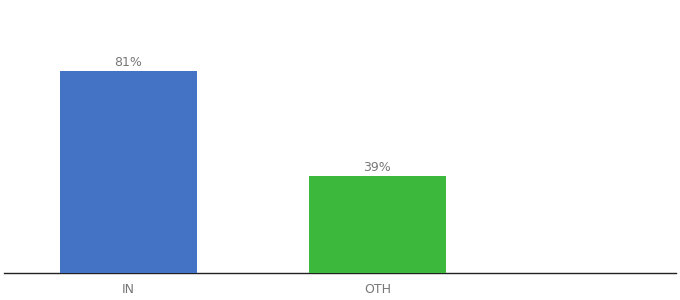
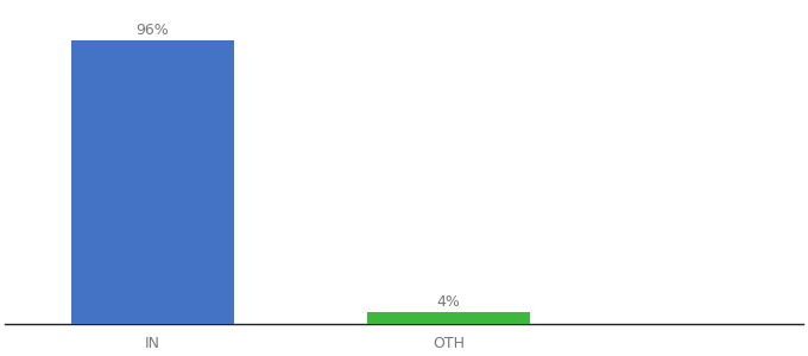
IN: 81% -> 96%
OTH: 39% -> 4%
